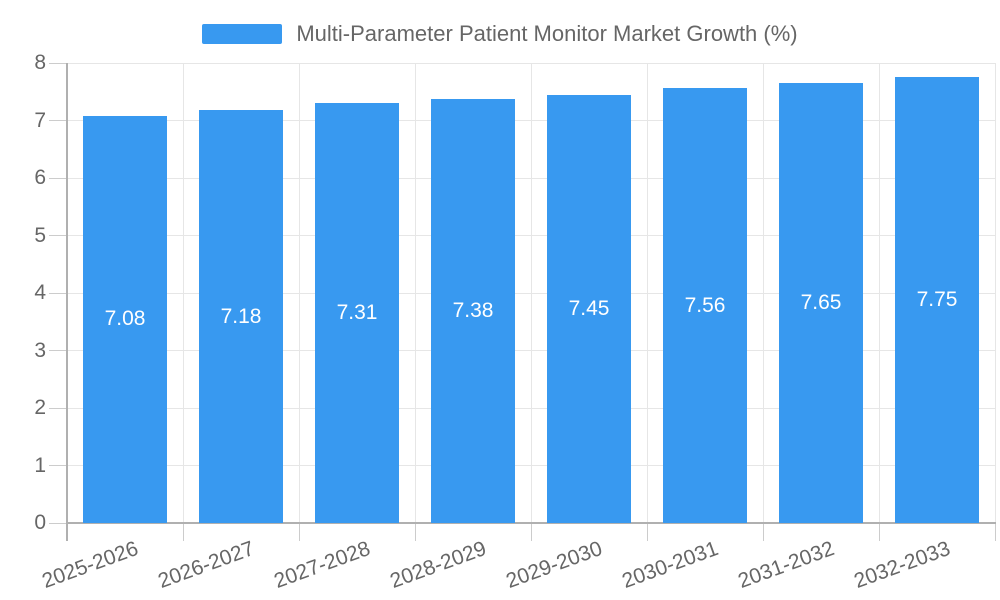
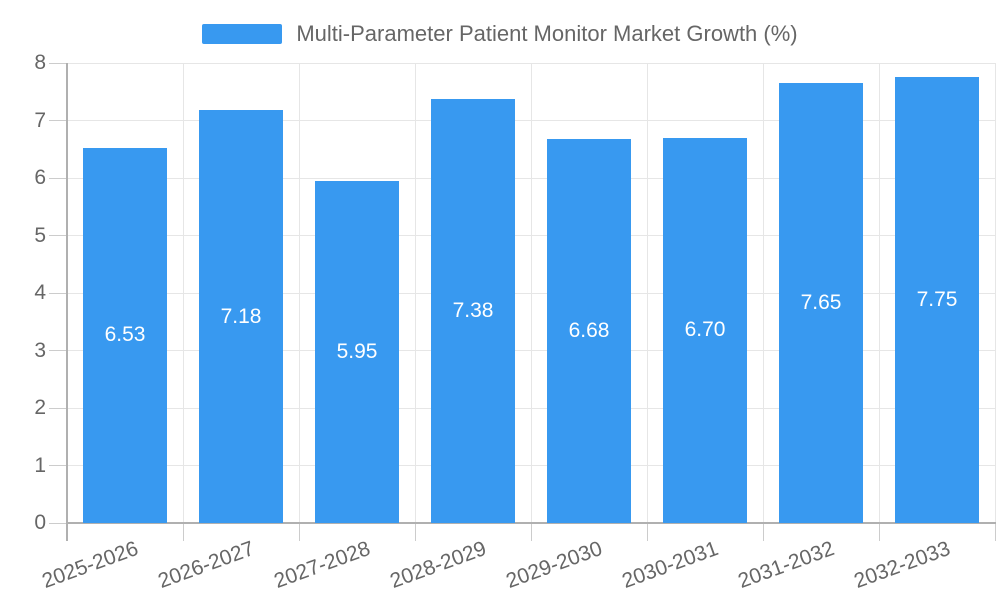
2025-2026: 7.08 -> 6.53
2027-2028: 7.31 -> 5.95
2029-2030: 7.45 -> 6.68
2030-2031: 7.56 -> 6.70
